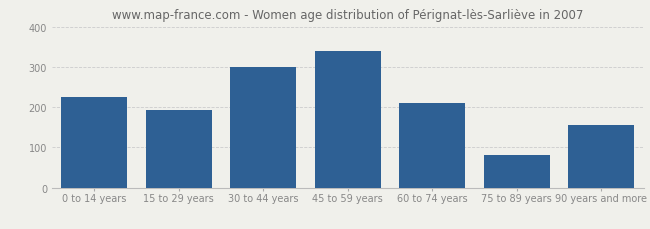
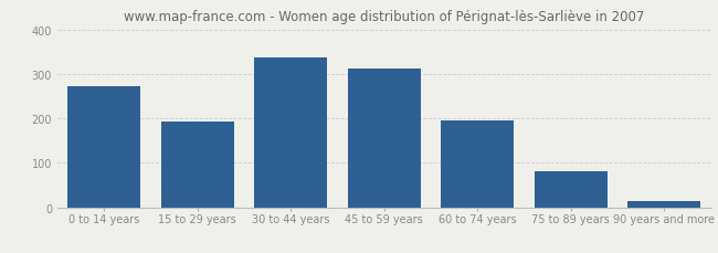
0 to 14 years: 225 -> 272
30 to 44 years: 300 -> 336
45 to 59 years: 340 -> 311
60 to 74 years: 210 -> 195
90 years and more: 155 -> 13
